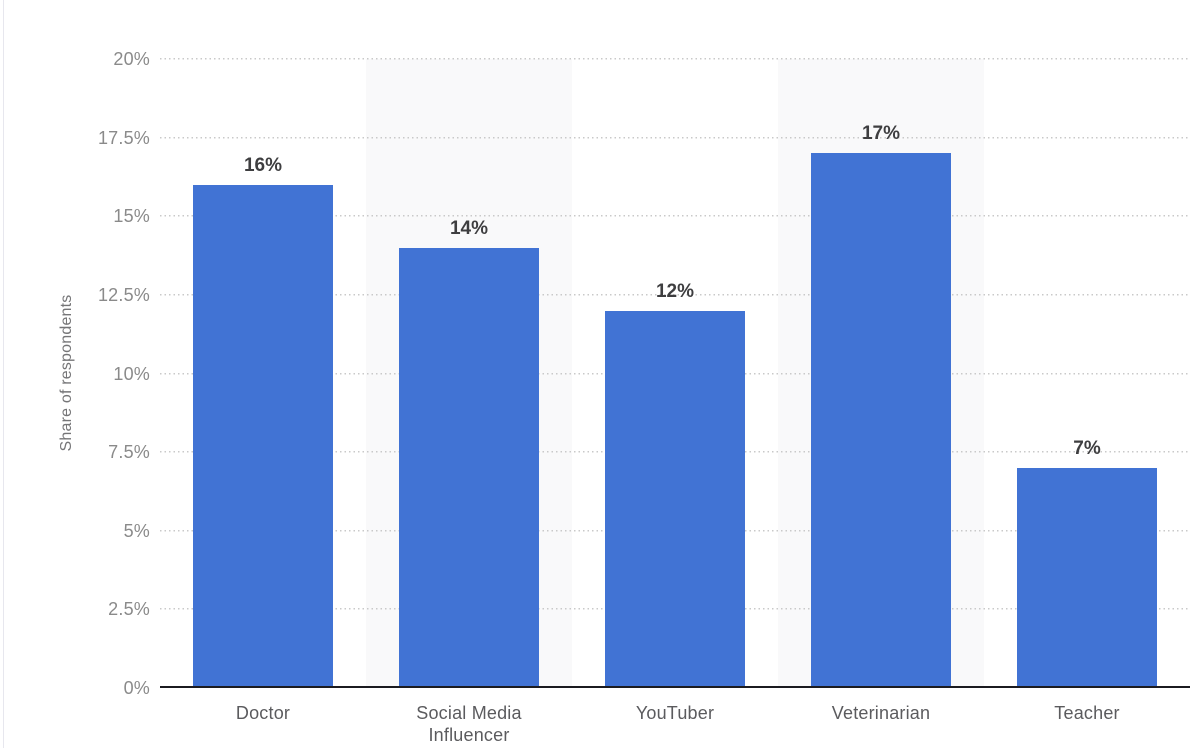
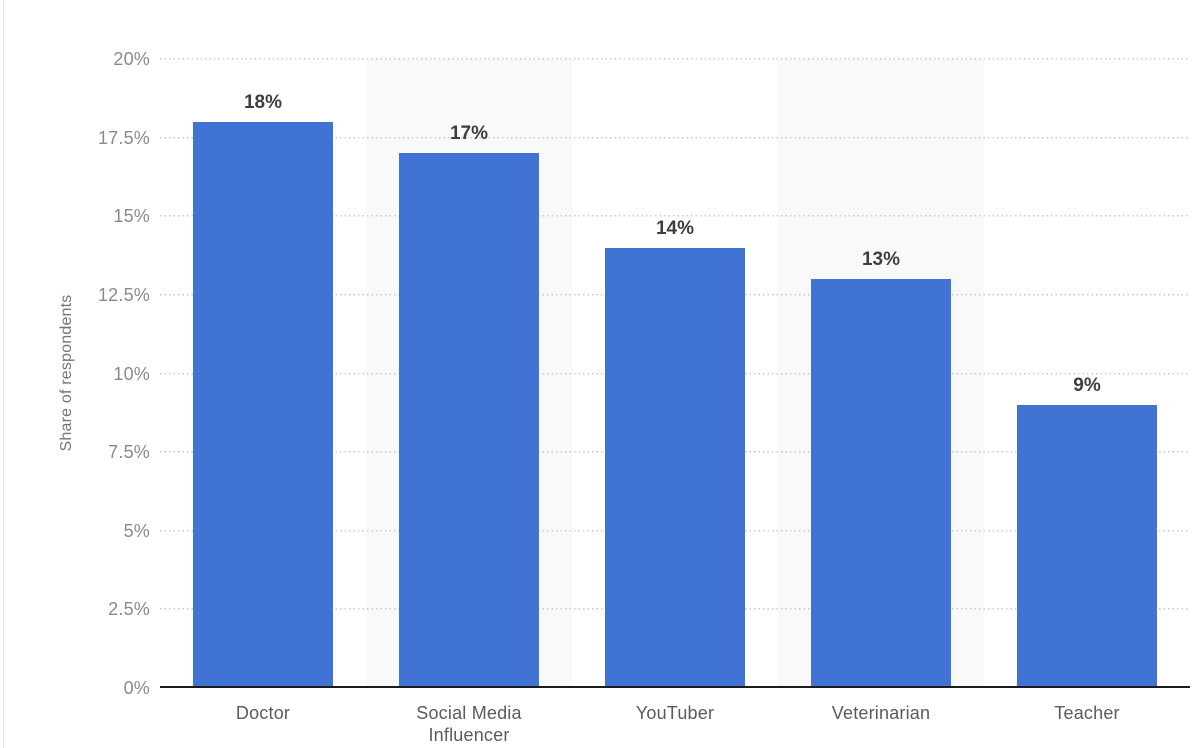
Doctor: 16% -> 18%
Social Media Influencer: 14% -> 17%
YouTuber: 12% -> 14%
Veterinarian: 17% -> 13%
Teacher: 7% -> 9%
